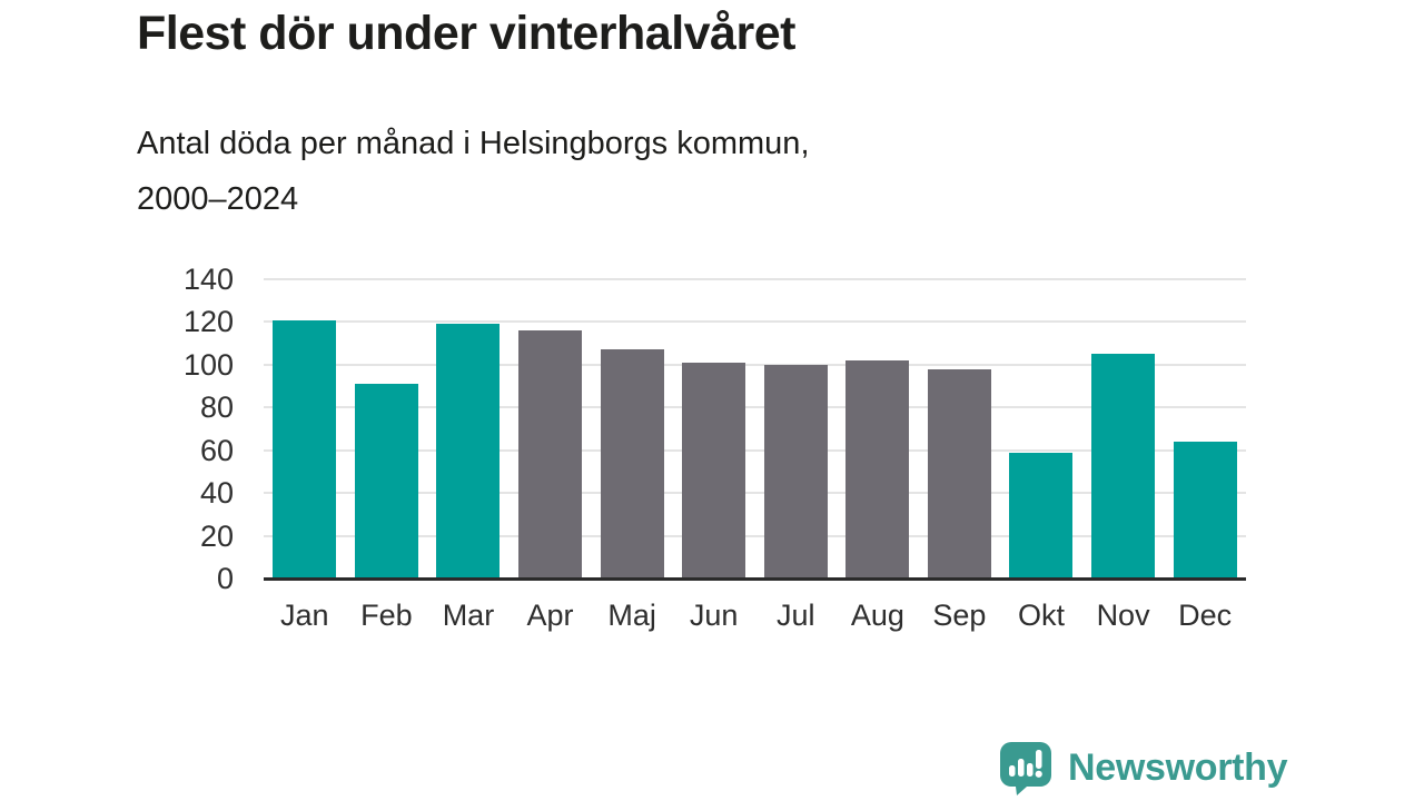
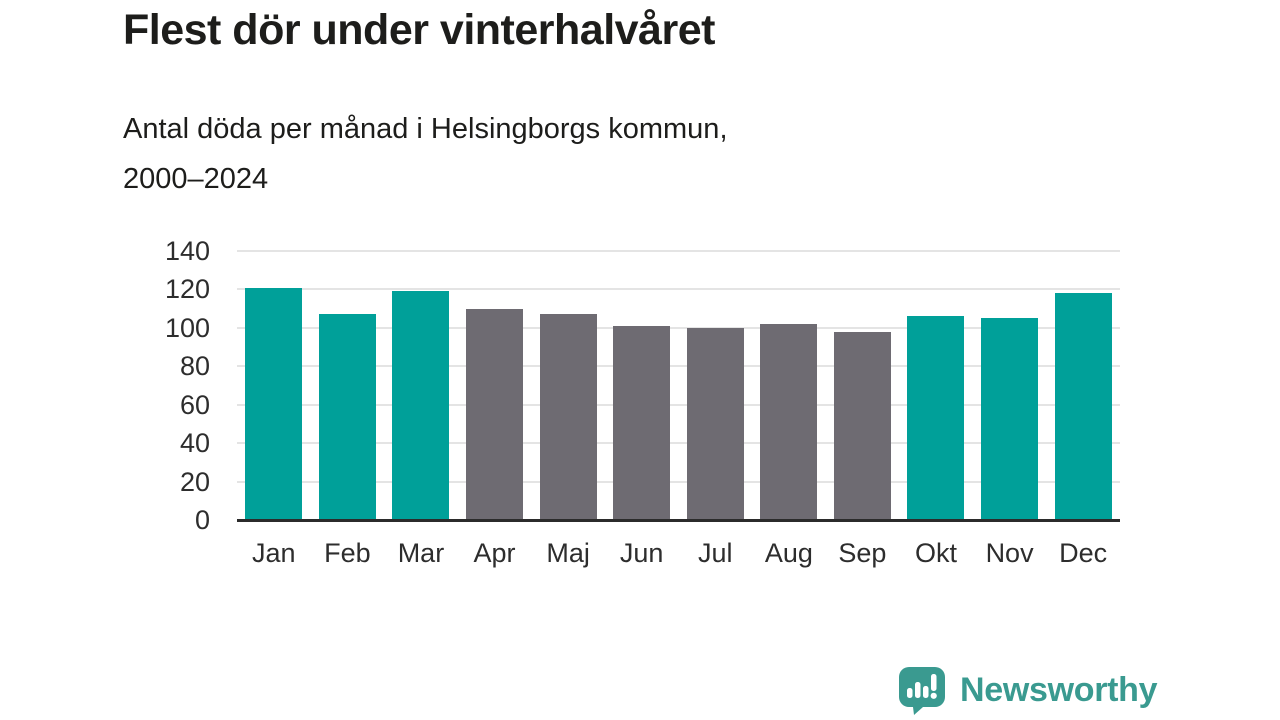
Feb: 91 -> 107
Apr: 116 -> 110
Okt: 59 -> 106
Dec: 64 -> 118
